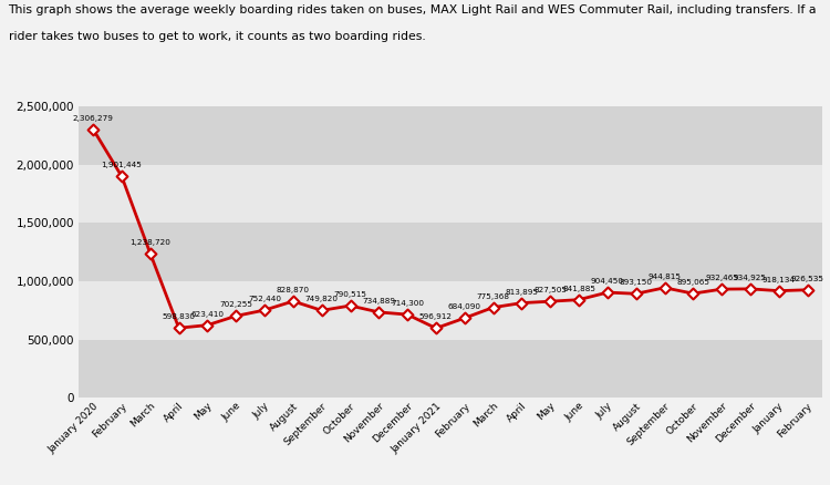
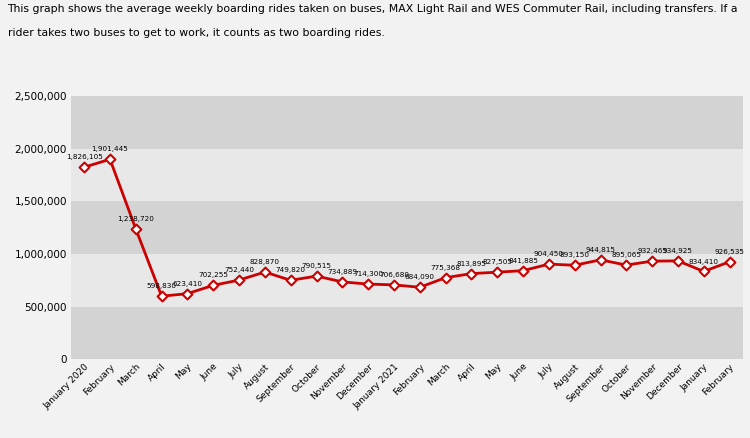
January 2020: 2,306,279 -> 1,826,105
January 2021: 596,912 -> 706,680
January: 918,134 -> 834,410
